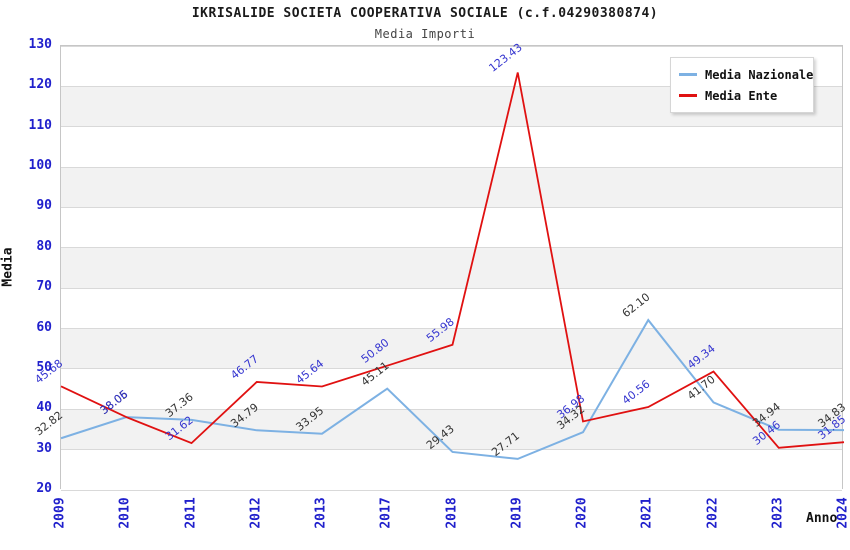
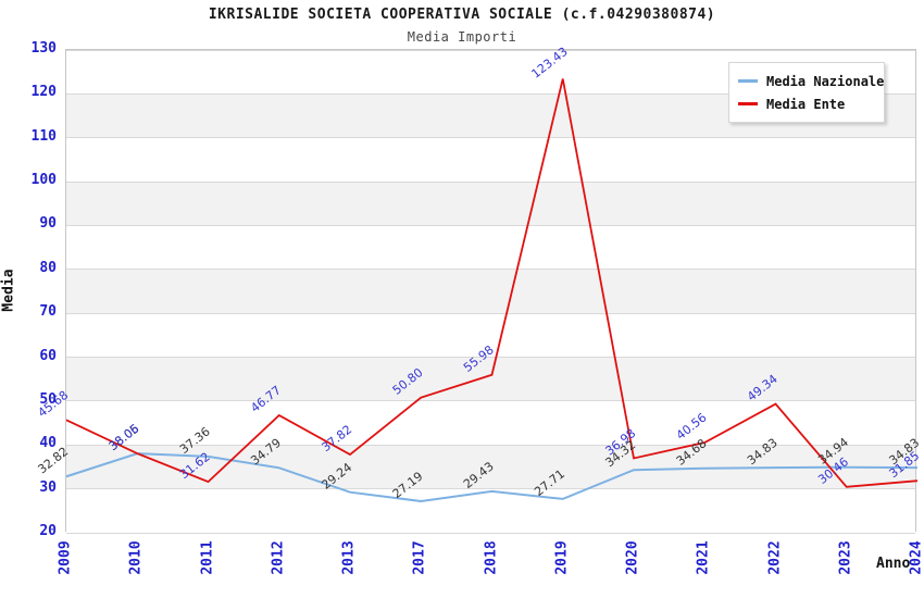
Media Nazionale/2013: 33.95 -> 29.24
Media Ente/2013: 45.64 -> 37.82
Media Nazionale/2017: 45.11 -> 27.19
Media Nazionale/2021: 62.10 -> 34.68
Media Nazionale/2022: 41.70 -> 34.83
